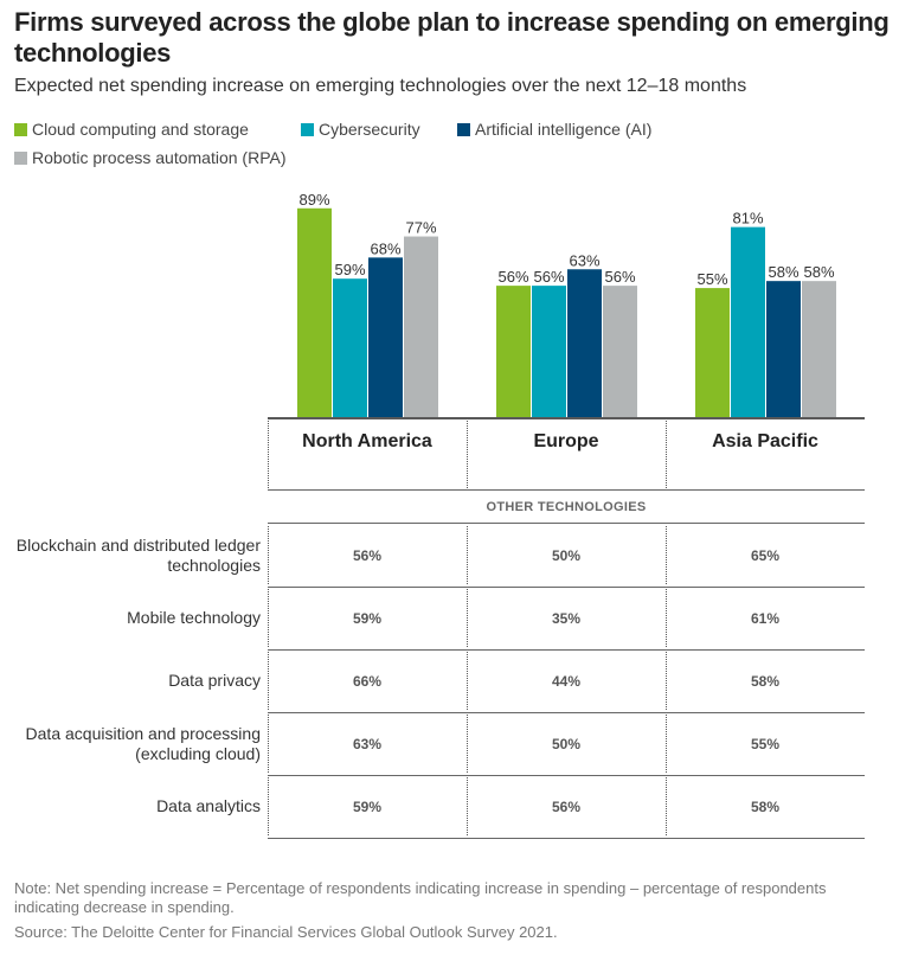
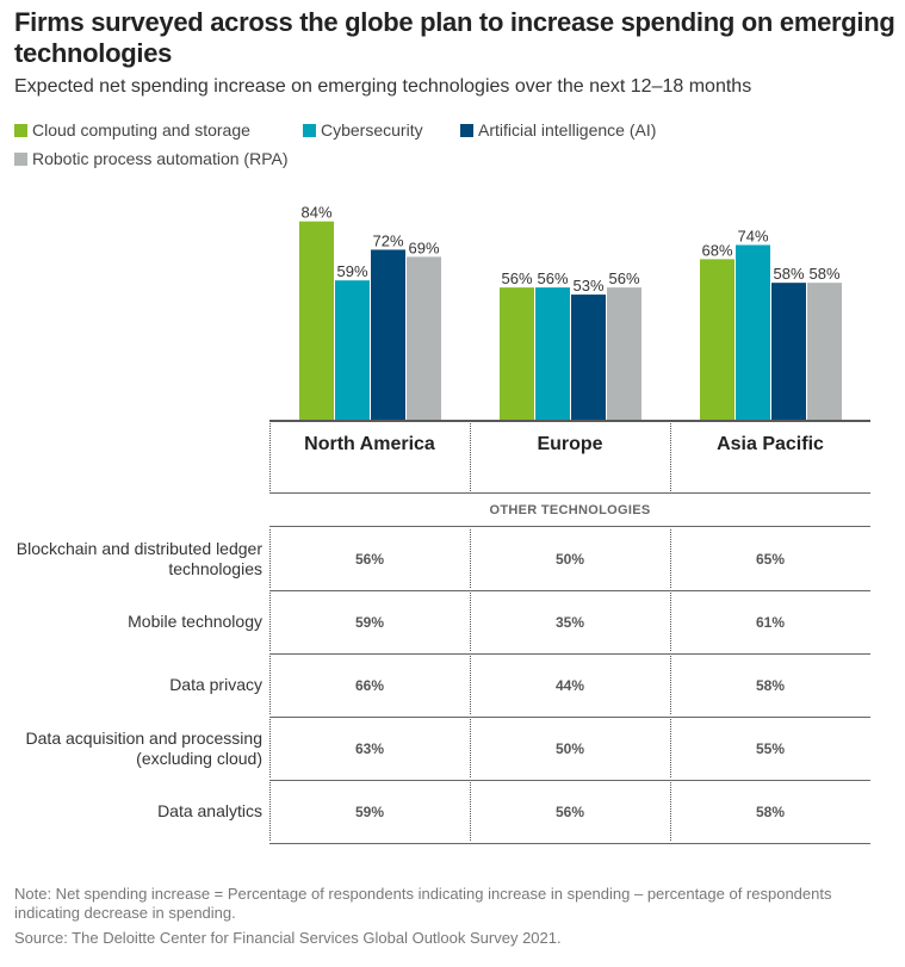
Cloud computing and storage/North America: 89% -> 84%
Artificial intelligence (AI)/North America: 68% -> 72%
Robotic process automation (RPA)/North America: 77% -> 69%
Artificial intelligence (AI)/Europe: 63% -> 53%
Cloud computing and storage/Asia Pacific: 55% -> 68%
Cybersecurity/Asia Pacific: 81% -> 74%
